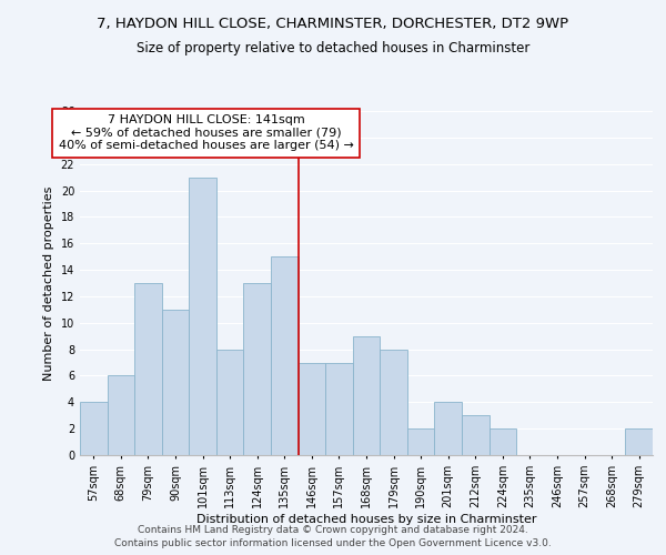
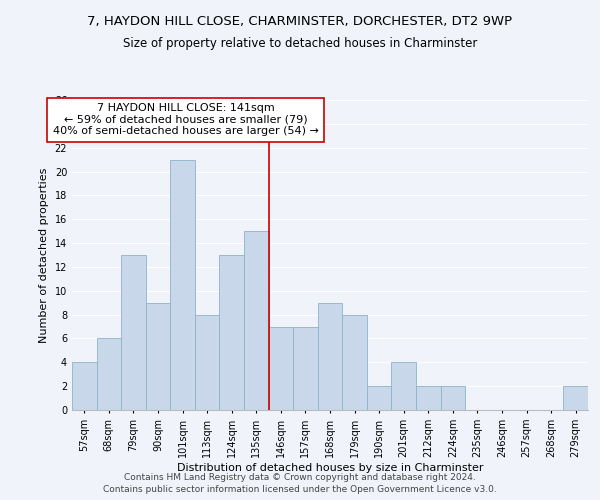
90sqm: 11 -> 9
212sqm: 3 -> 2
